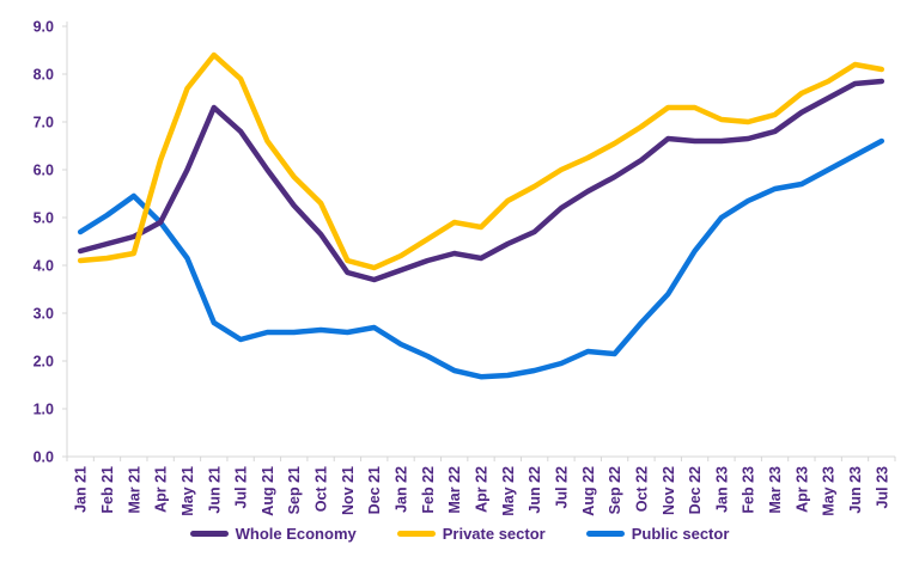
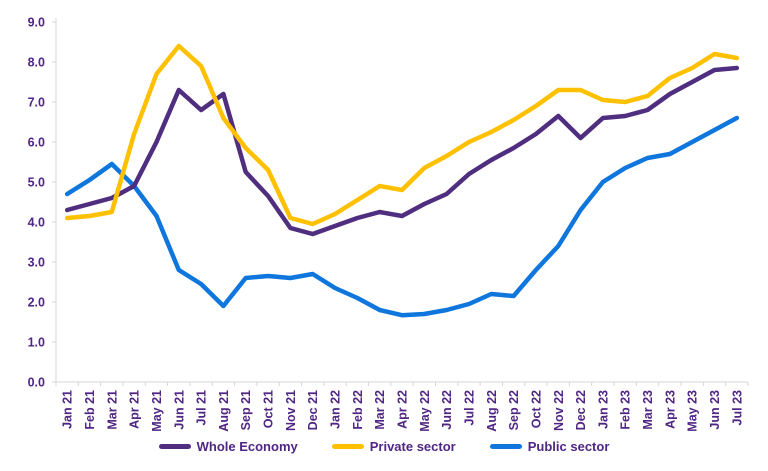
Whole Economy/Aug 21: 6.0 -> 7.2
Public sector/Aug 21: 2.6 -> 1.9
Whole Economy/Dec 22: 6.6 -> 6.1
